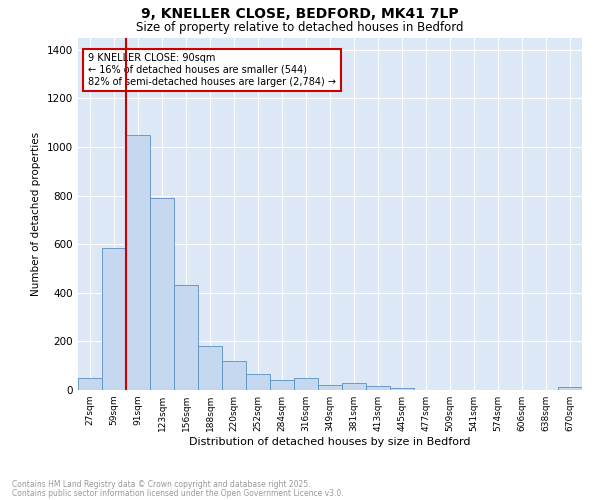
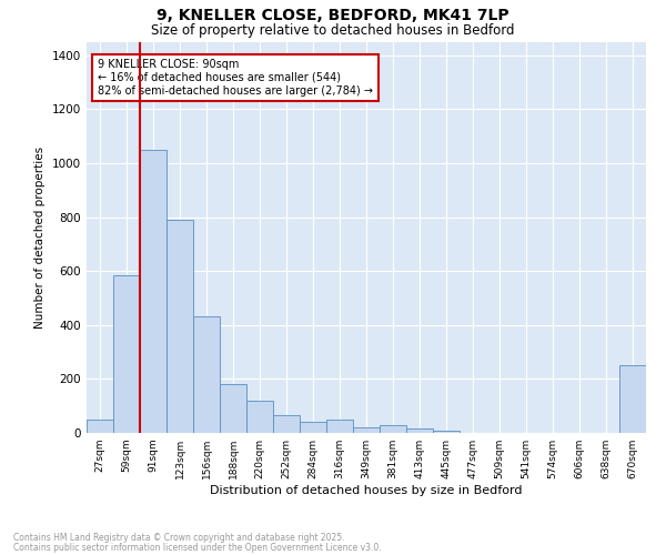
670sqm: 12 -> 250
